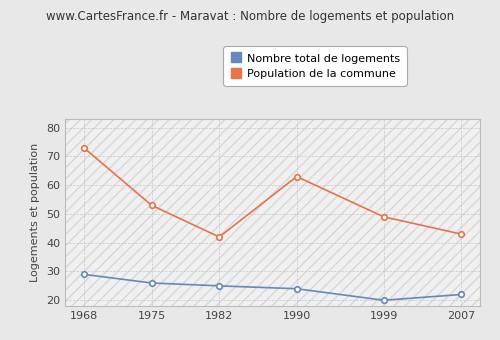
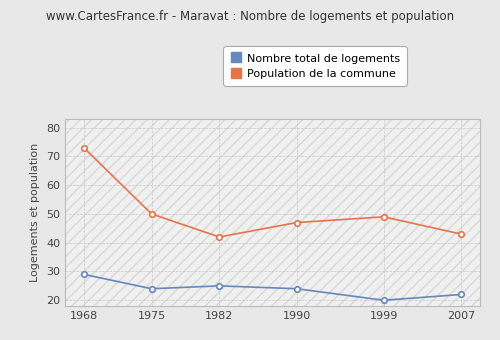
Nombre total de logements/1975: 26 -> 24
Population de la commune/1975: 53 -> 50
Population de la commune/1990: 63 -> 47
